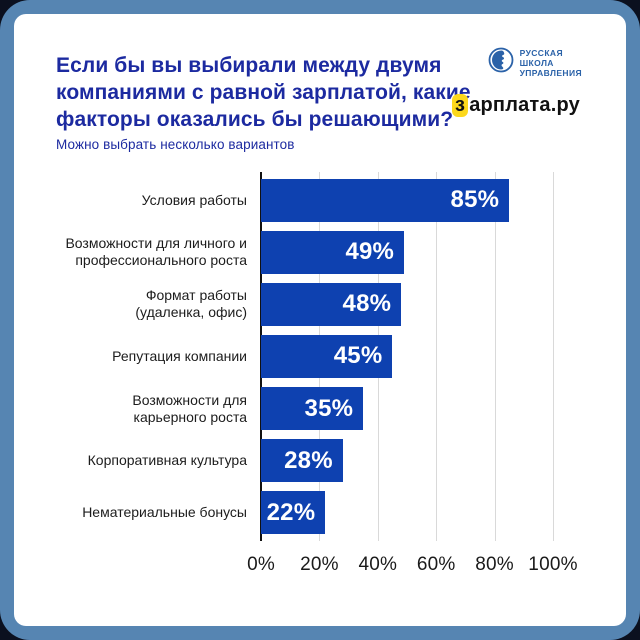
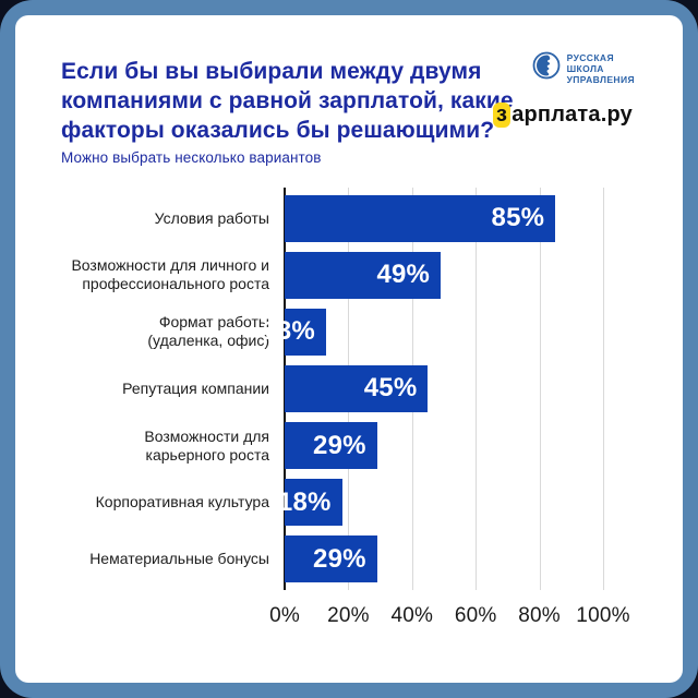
Формат работы (удаленка, офис): 48% -> 13%
Возможности для карьерного роста: 35% -> 29%
Корпоративная культура: 28% -> 18%
Нематериальные бонусы: 22% -> 29%
